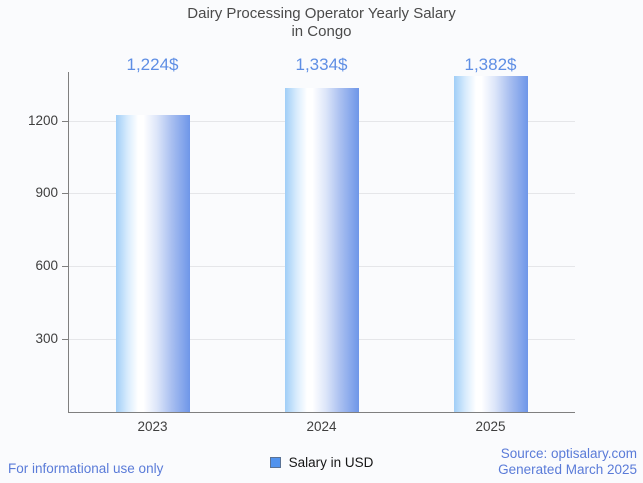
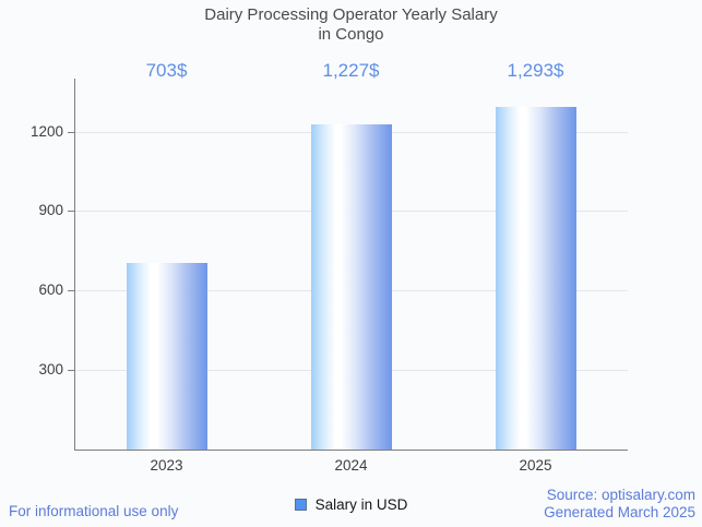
2023: 1,224 -> 703
2024: 1,334 -> 1,227
2025: 1,382 -> 1,293
